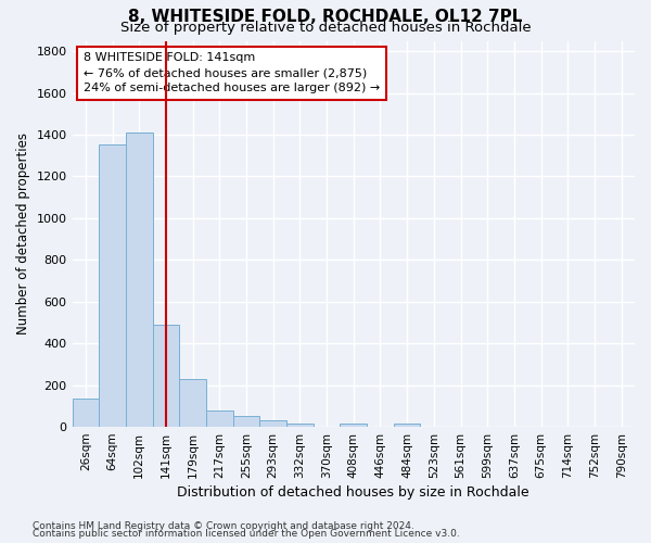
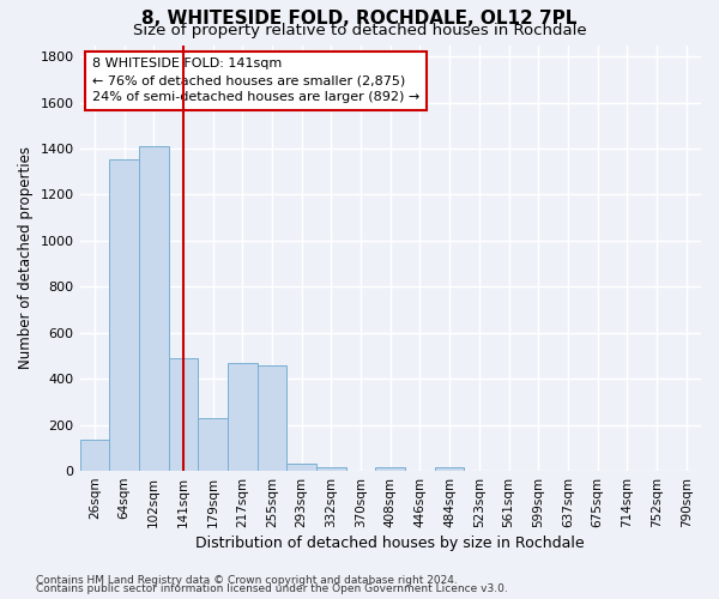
217sqm: 80 -> 470
255sqm: 50 -> 460
